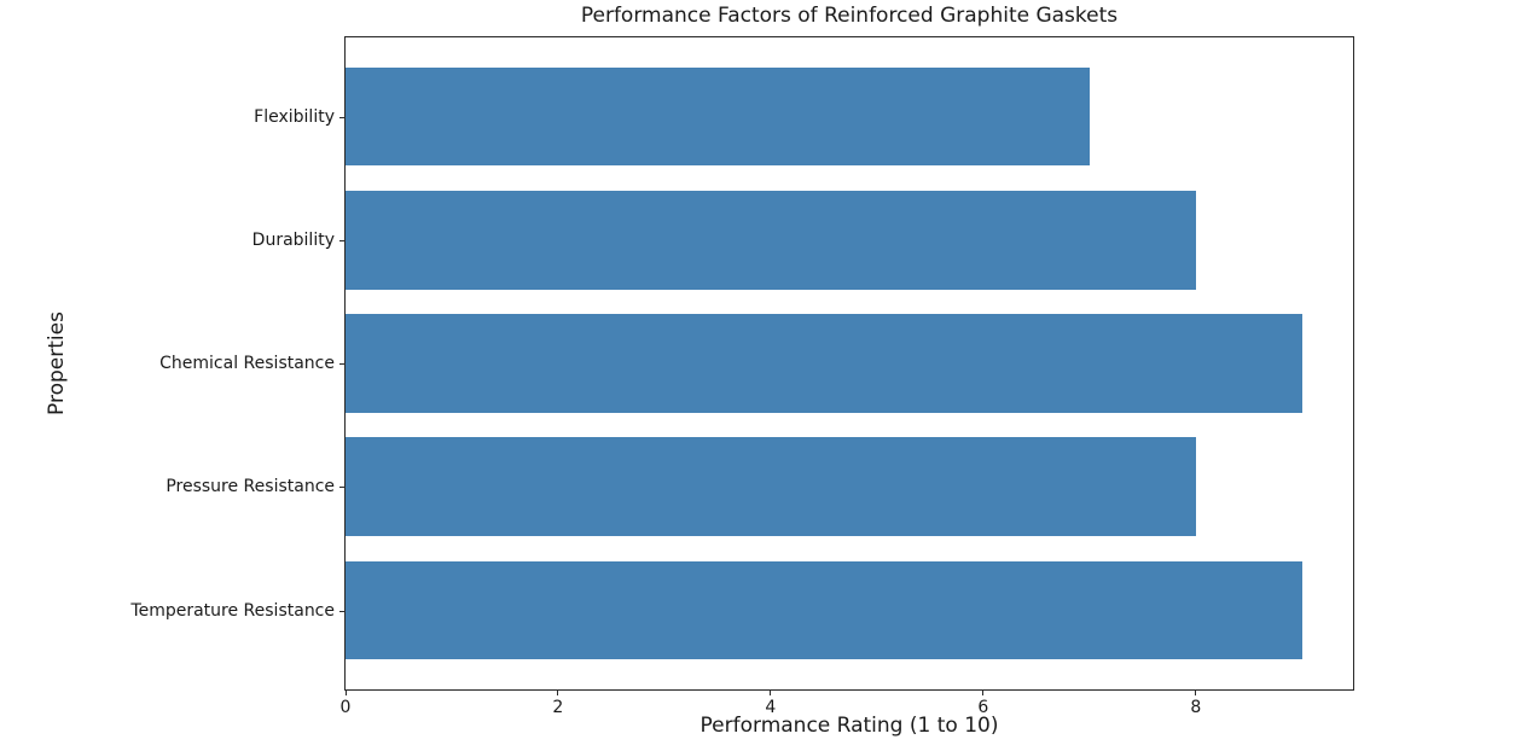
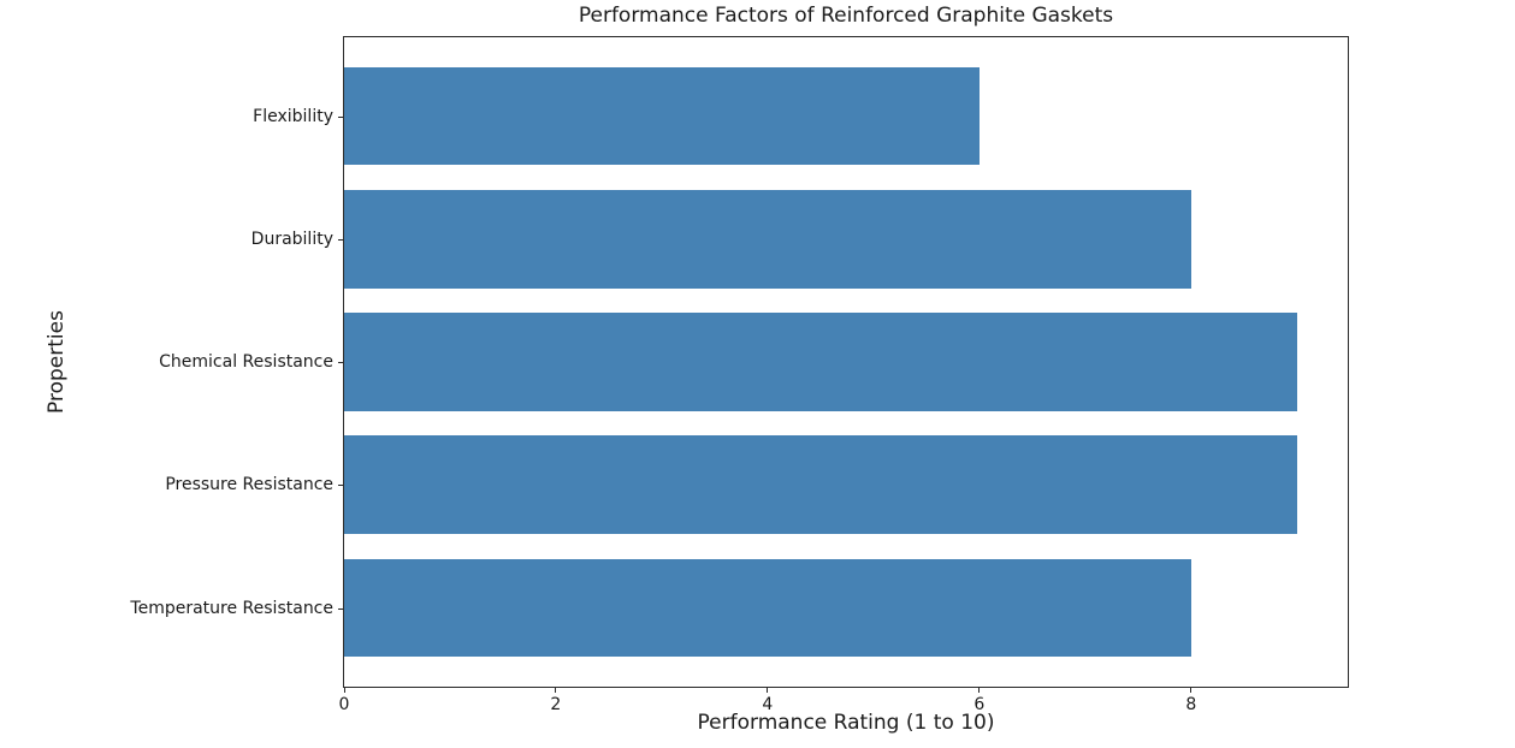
Flexibility: 7 -> 6
Pressure Resistance: 8 -> 9
Temperature Resistance: 9 -> 8
